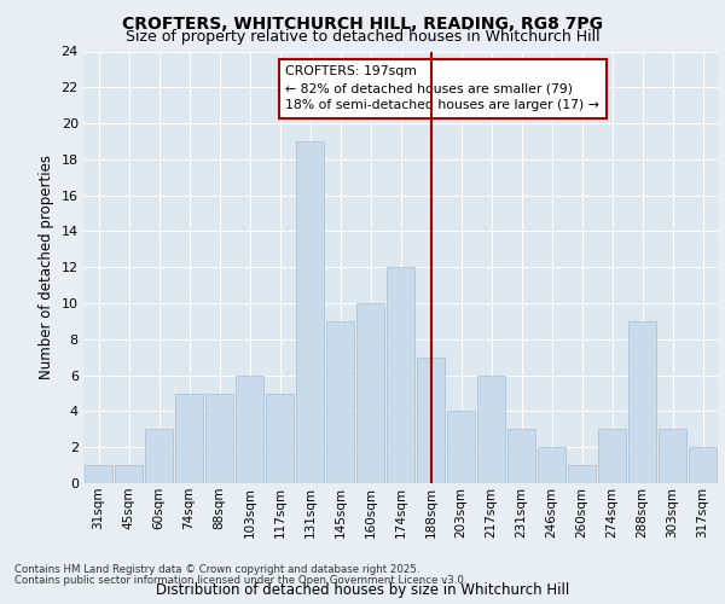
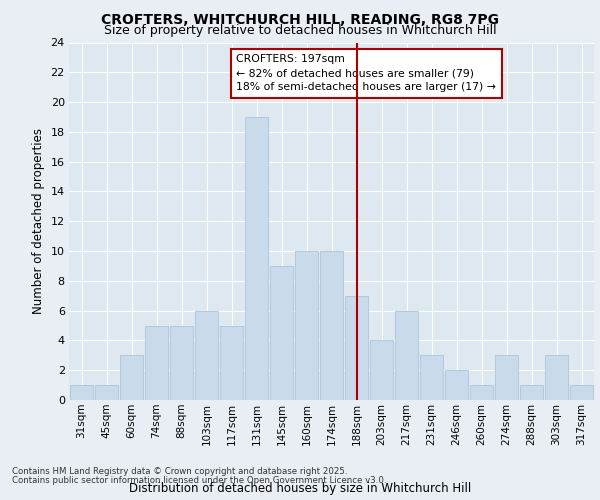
174sqm: 12 -> 10
288sqm: 9 -> 1
317sqm: 2 -> 1
